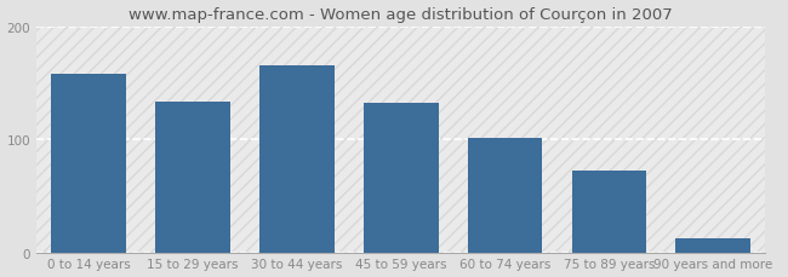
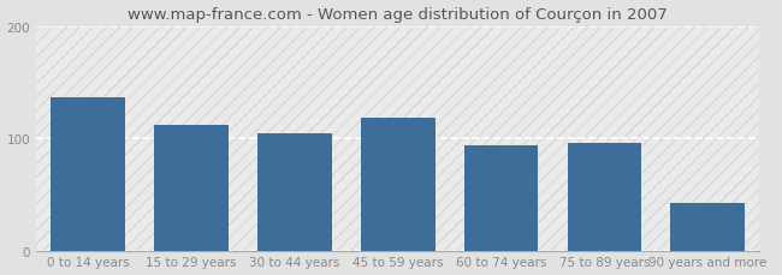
0 to 14 years: 158 -> 136
15 to 29 years: 133 -> 112
30 to 44 years: 165 -> 104
45 to 59 years: 132 -> 118
60 to 74 years: 101 -> 94
75 to 89 years: 72 -> 96
90 years and more: 12 -> 42
